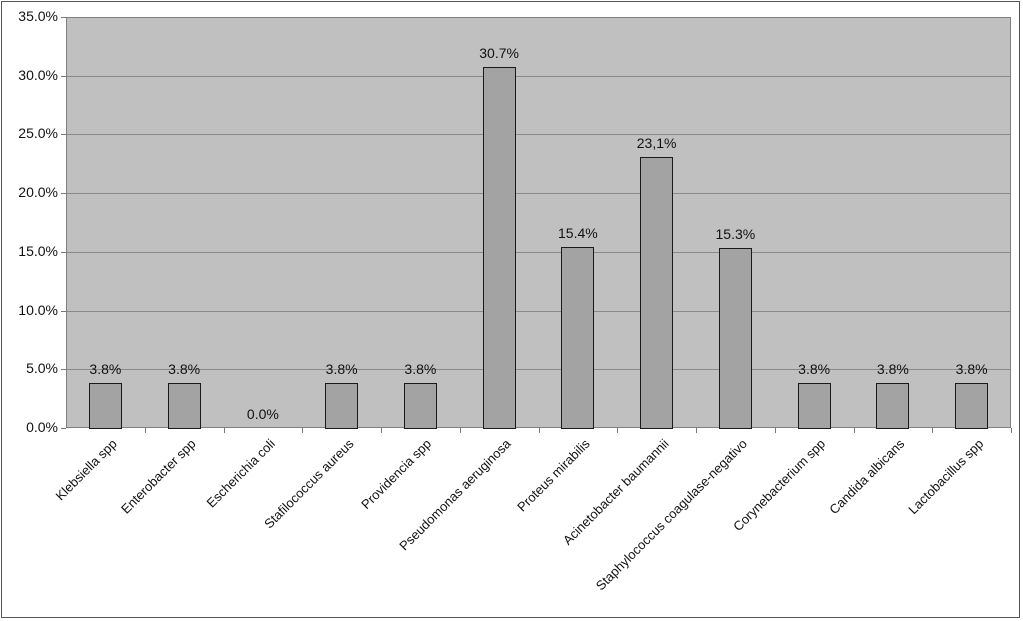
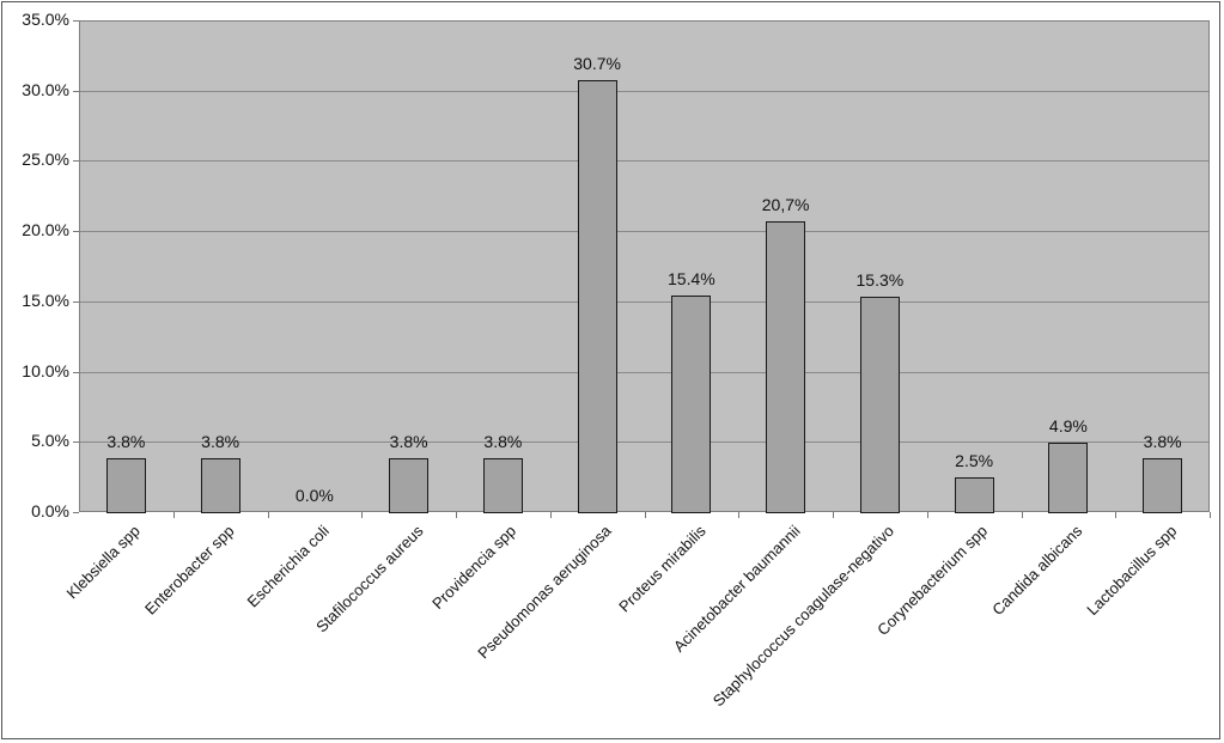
Acinetobacter baumannii: 23,1% -> 20,7%
Corynebacterium spp: 3.8% -> 2.5%
Candida albicans: 3.8% -> 4.9%
